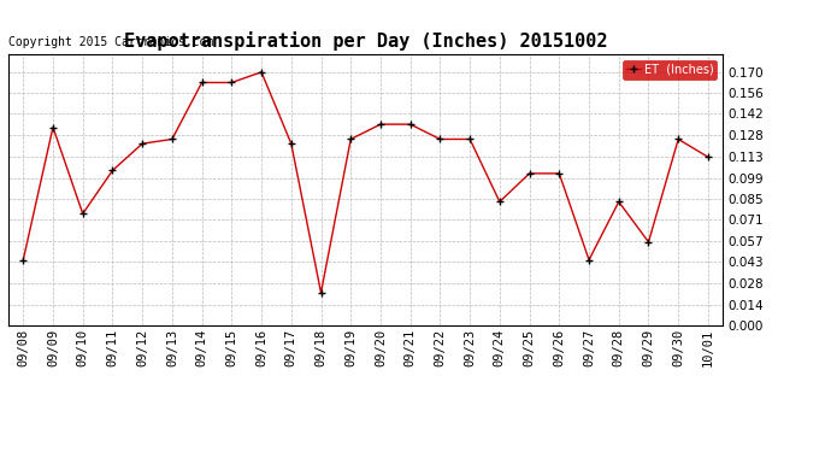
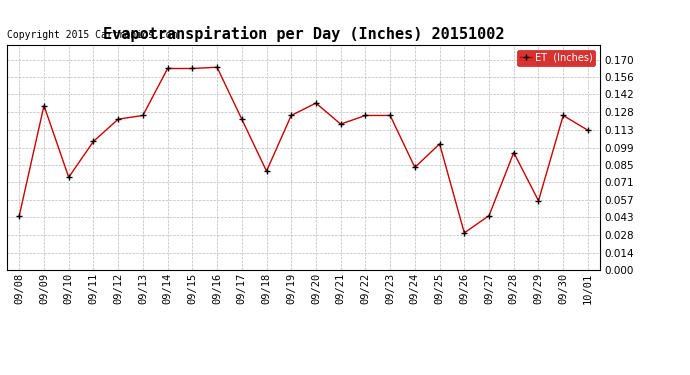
09/16: 0.170 -> 0.164
09/18: 0.022 -> 0.080
09/21: 0.135 -> 0.118
09/26: 0.102 -> 0.030
09/28: 0.083 -> 0.095
